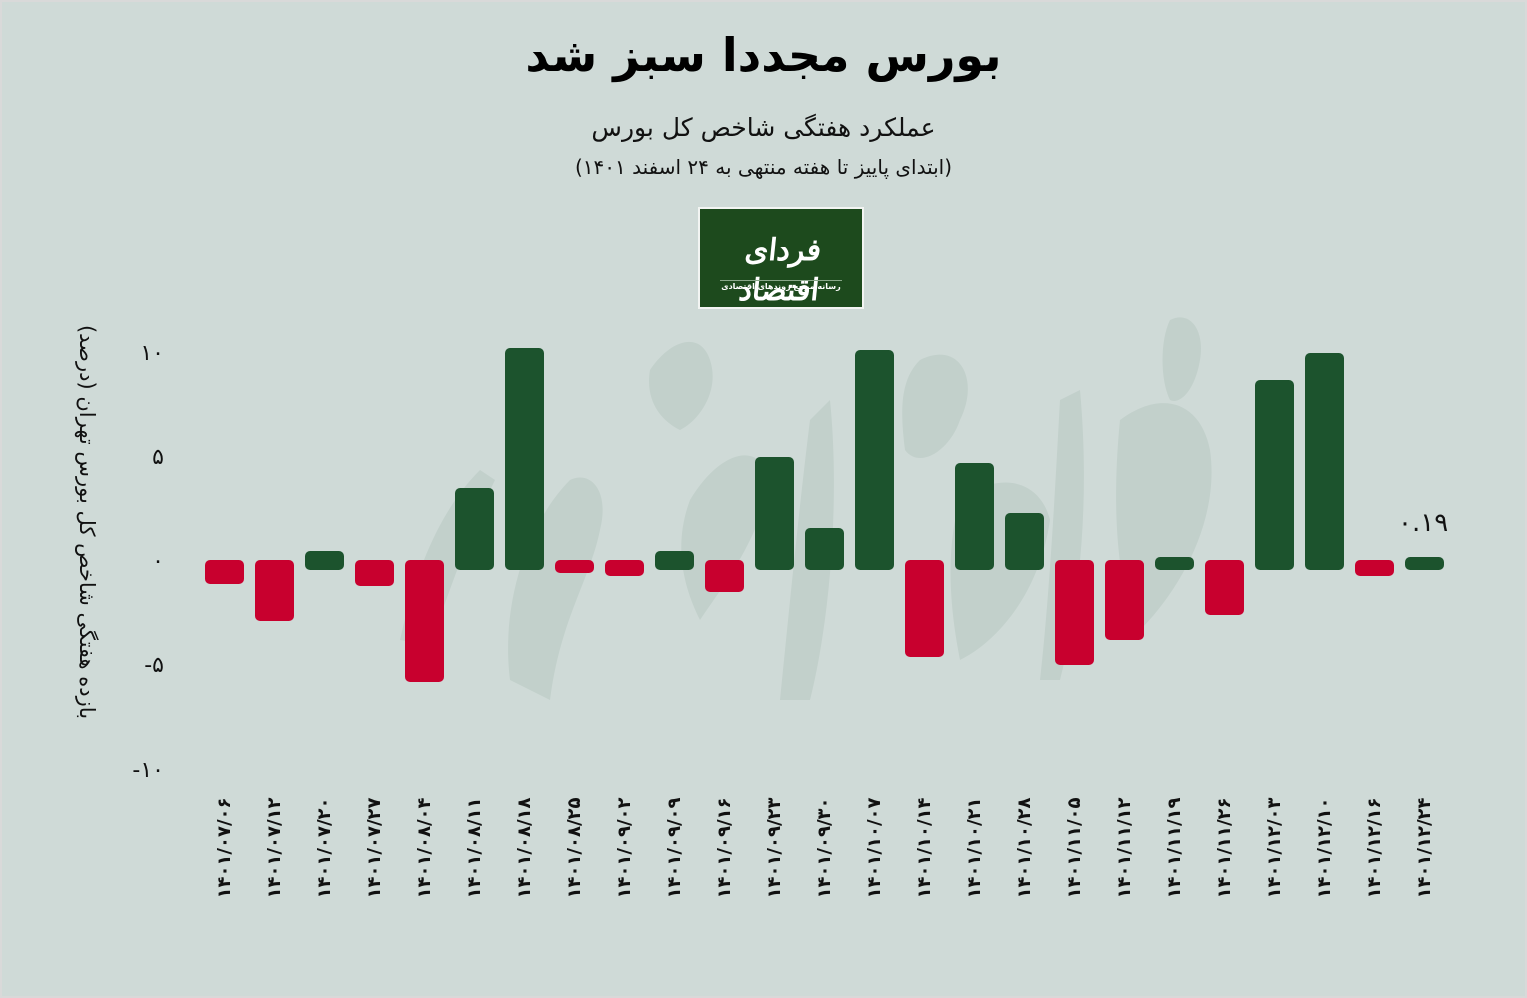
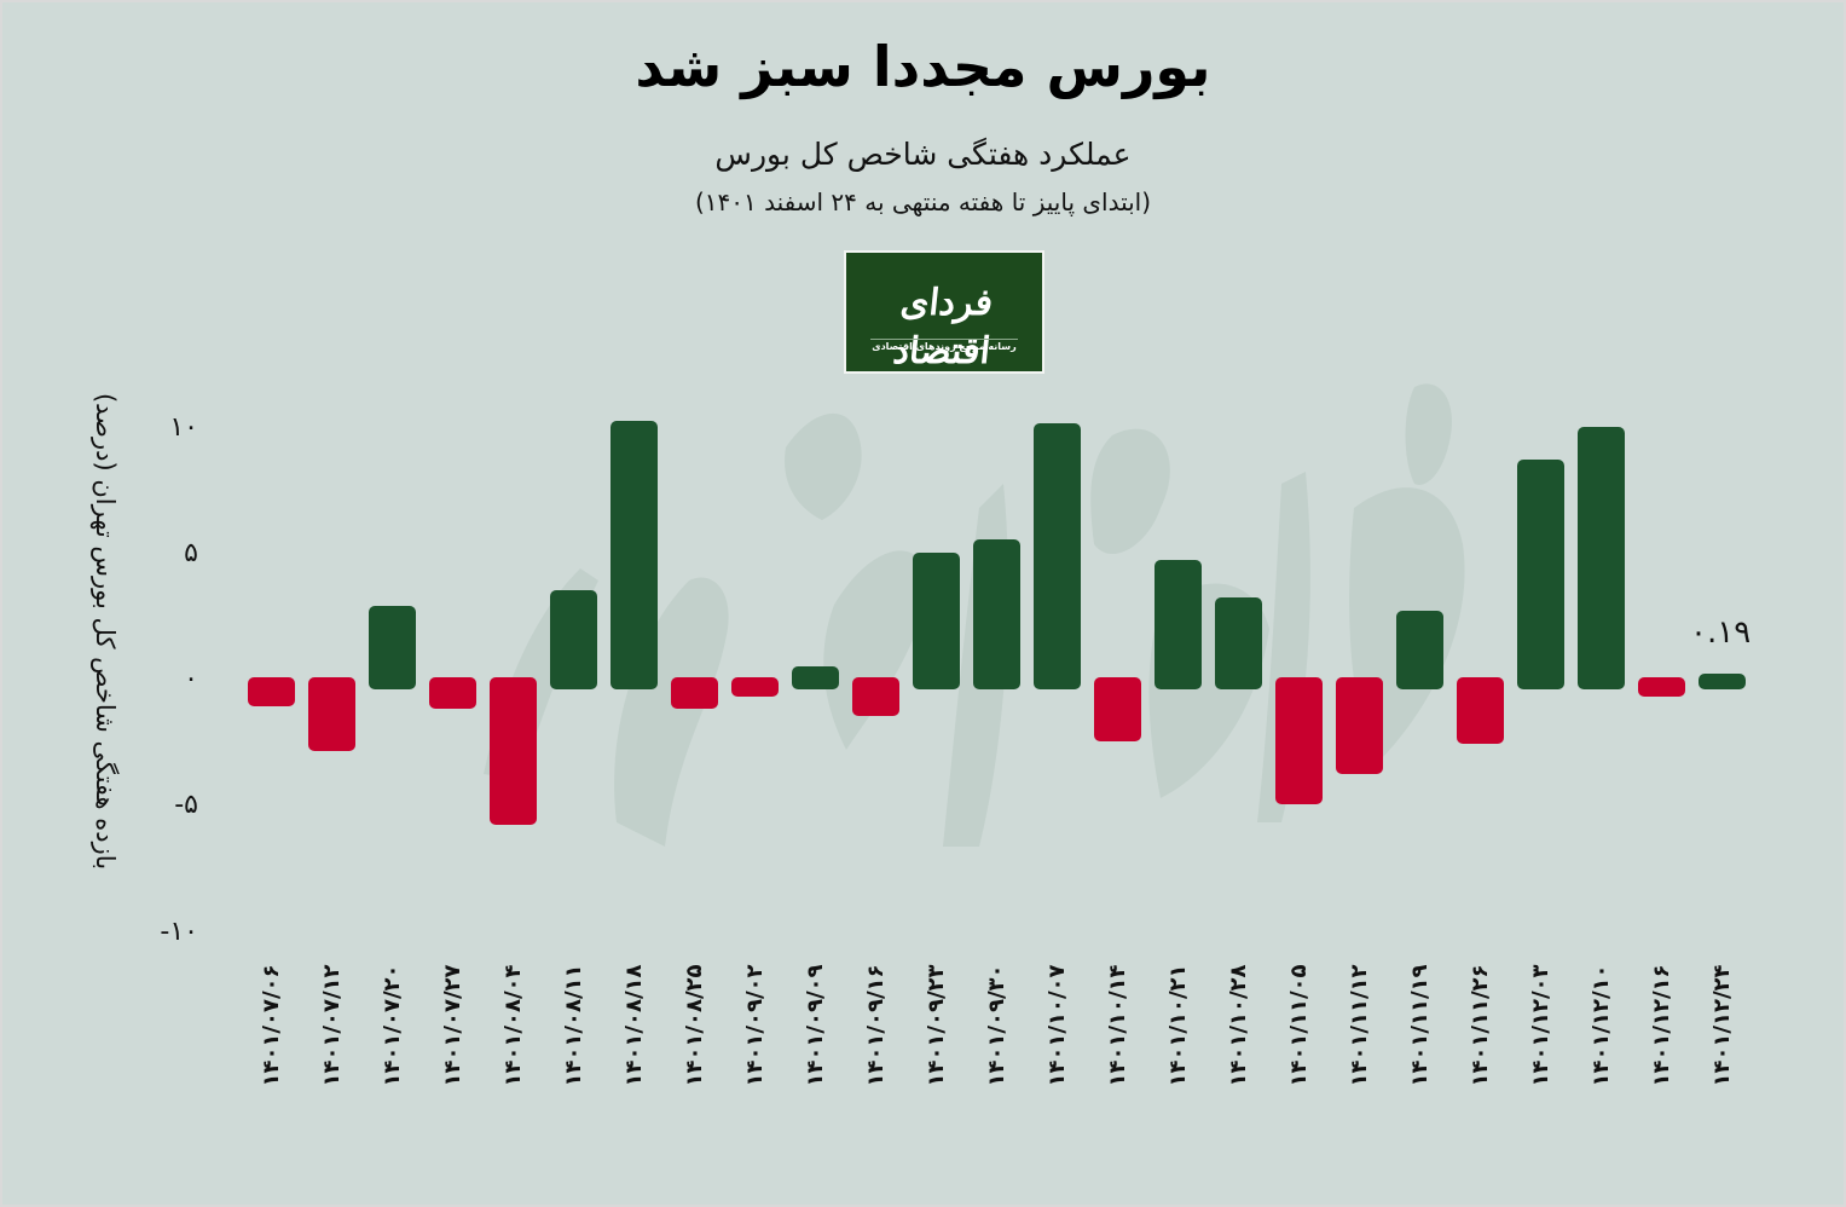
۱۴۰۱/۰۷/۲۰: 0.5 -> 2.9
۱۴۰۱/۰۸/۲۵: -0.5 -> -1.2
۱۴۰۱/۰۹/۳۰: 1.6 -> 5.5
۱۴۰۱/۱۰/۱۴: -4.6 -> -2.5
۱۴۰۱/۱۰/۲۸: 2.3 -> 3.2
۱۴۰۱/۱۱/۱۹: 0.1 -> 2.7
